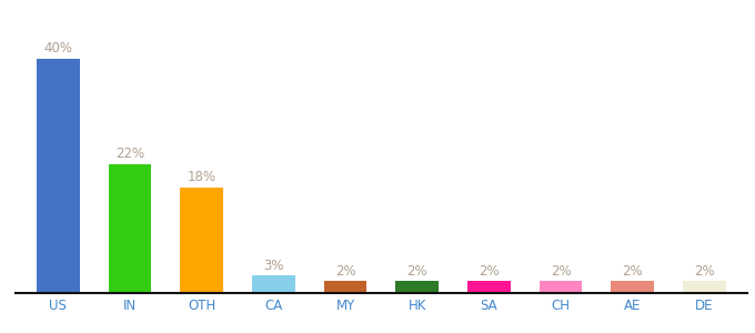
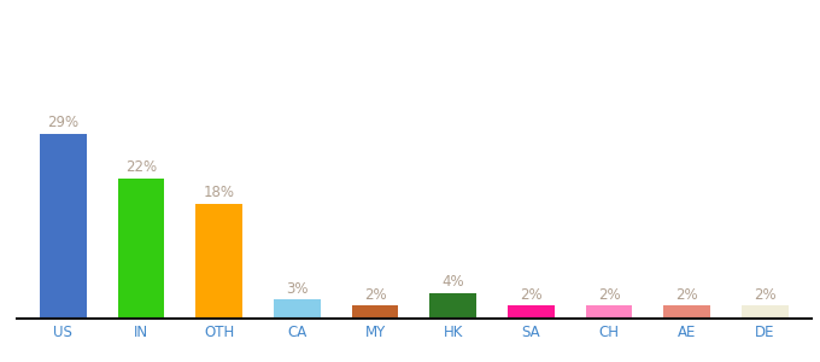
US: 40% -> 29%
HK: 2% -> 4%
